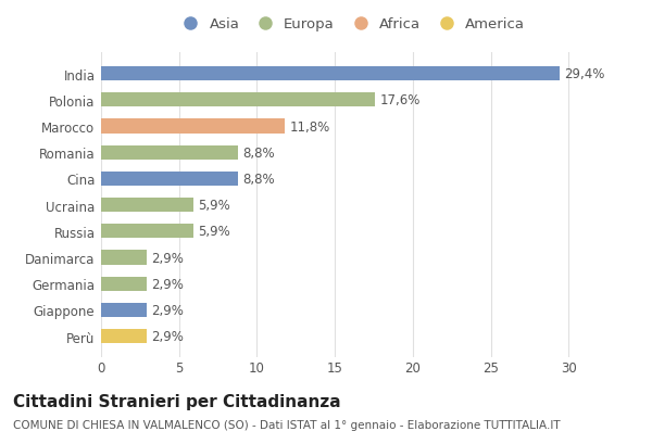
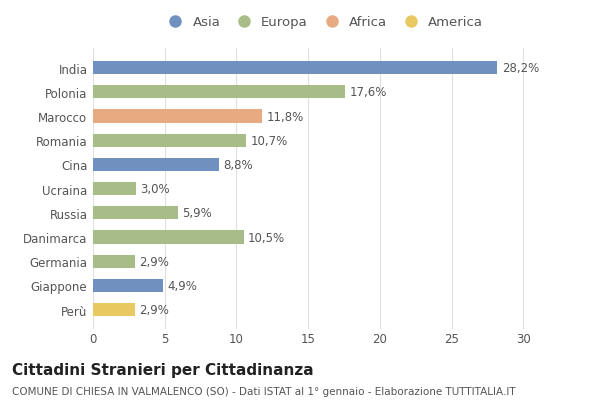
India: 29,4% -> 28,2%
Romania: 8,8% -> 10,7%
Ucraina: 5,9% -> 3,0%
Danimarca: 2,9% -> 10,5%
Giappone: 2,9% -> 4,9%
